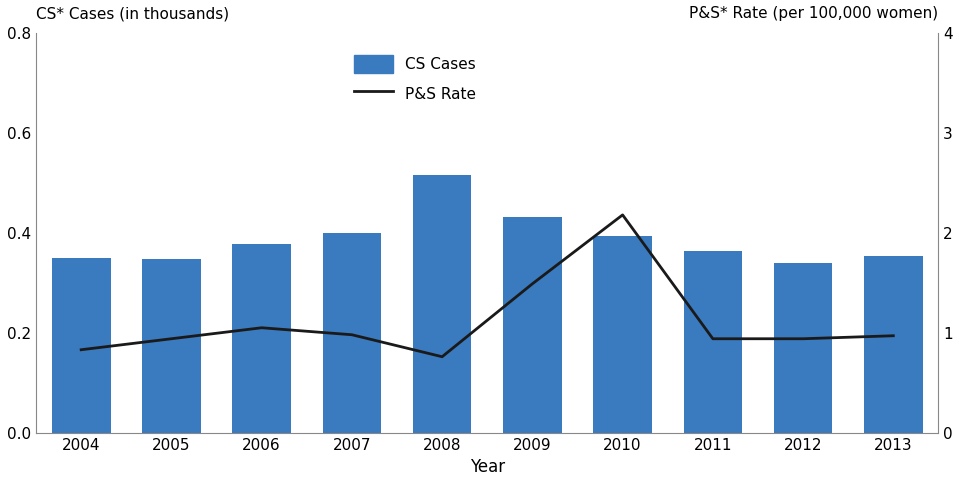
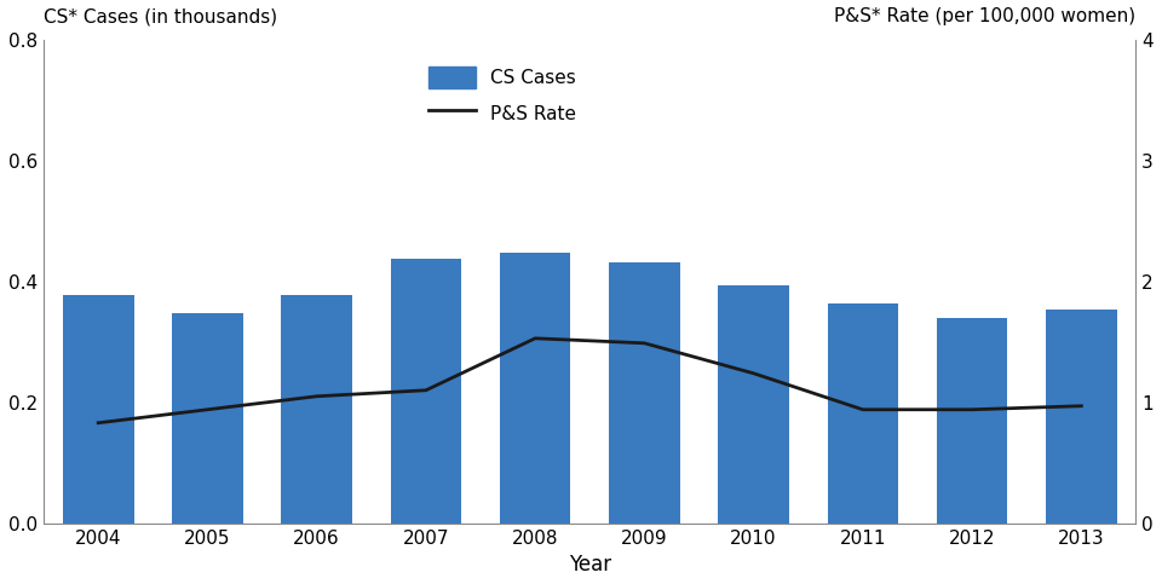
CS Cases/2004: 0.350 -> 0.378
CS Cases/2007: 0.400 -> 0.438
P&S Rate/2007: 0.98 -> 1.10
CS Cases/2008: 0.515 -> 0.447
P&S Rate/2008: 0.76 -> 1.53
P&S Rate/2010: 2.18 -> 1.24
